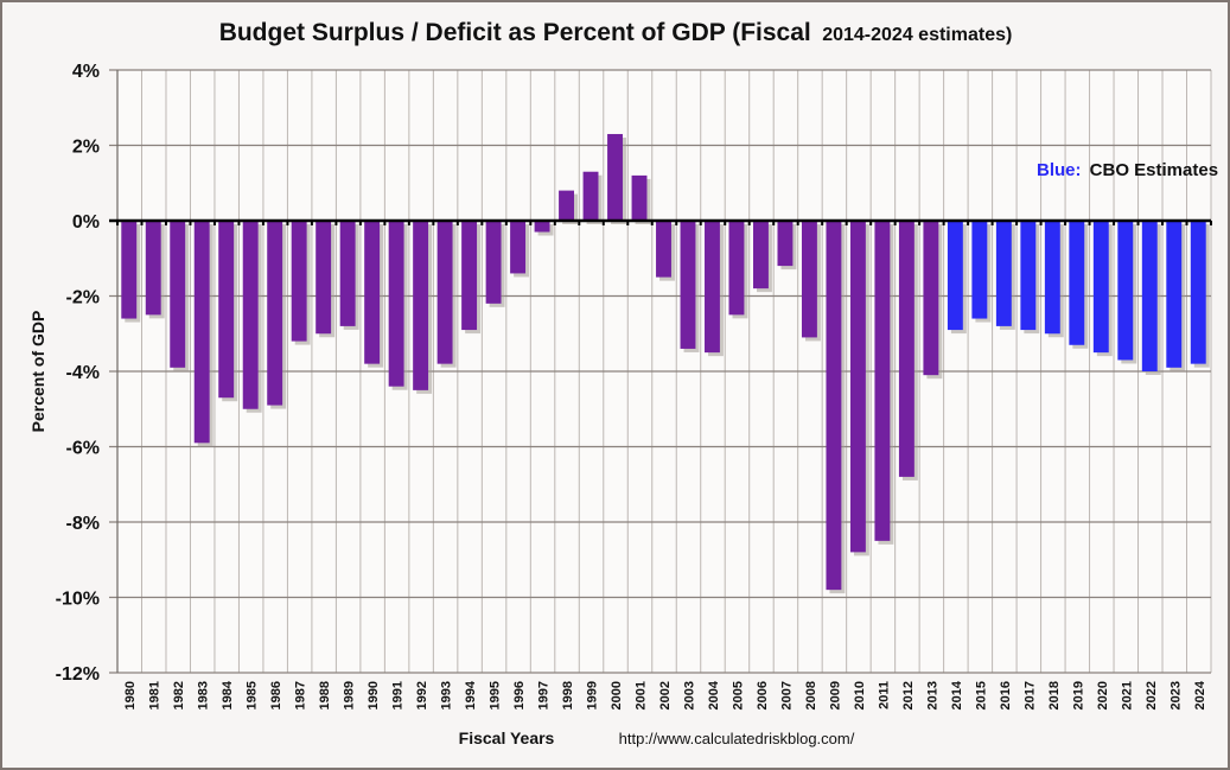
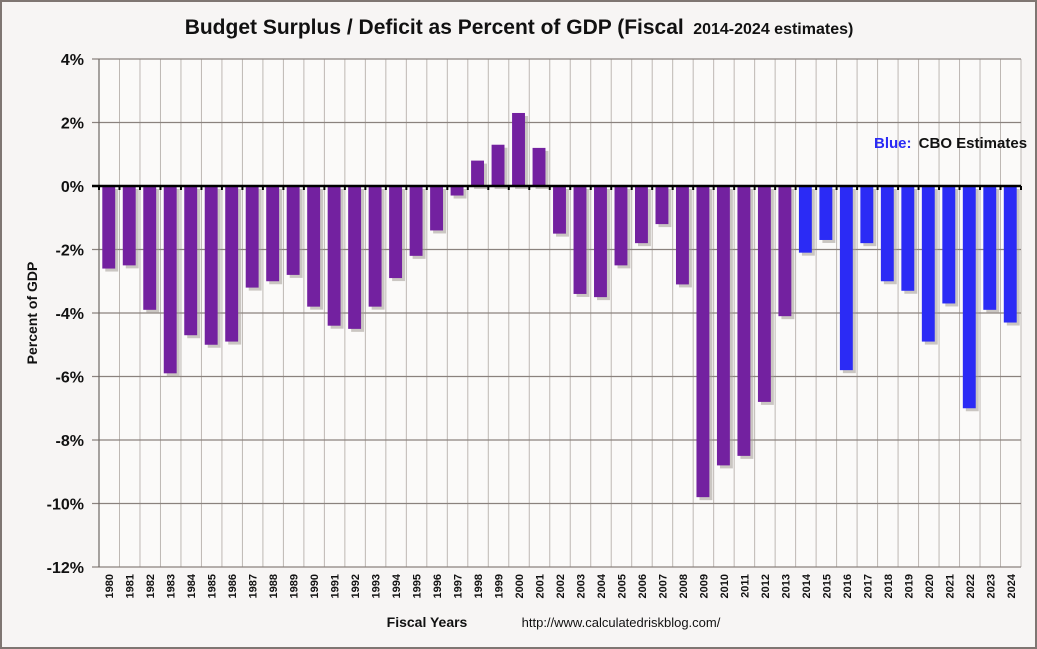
CBO Estimates/2014: -2.9% -> -2.1%
CBO Estimates/2015: -2.6% -> -1.7%
CBO Estimates/2016: -2.8% -> -5.8%
CBO Estimates/2017: -2.9% -> -1.8%
CBO Estimates/2020: -3.5% -> -4.9%
CBO Estimates/2022: -4.0% -> -7.0%
CBO Estimates/2024: -3.8% -> -4.3%
